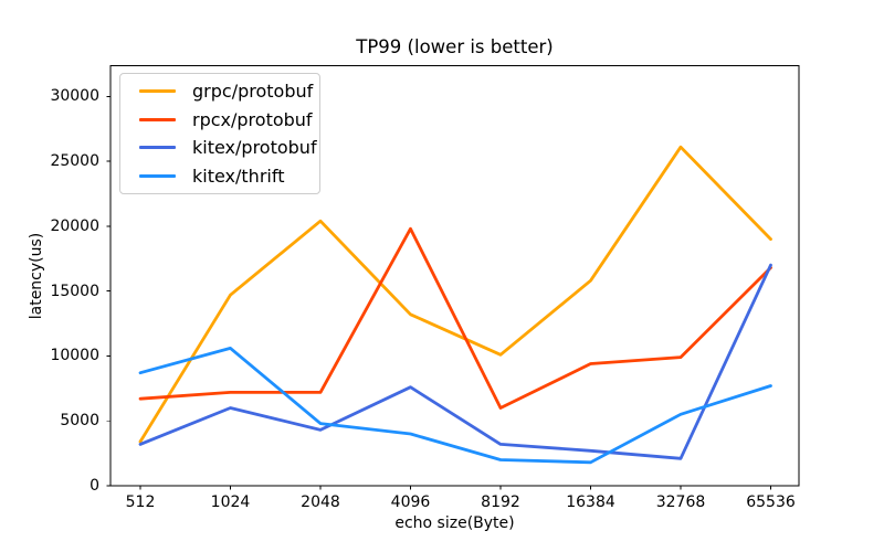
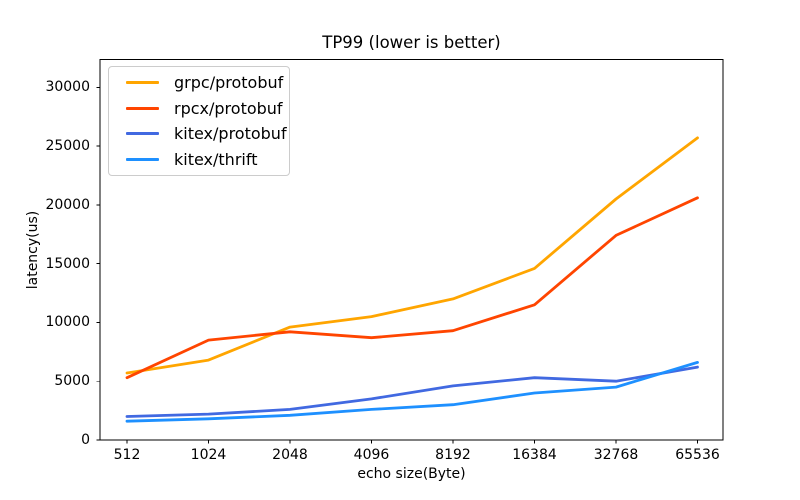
grpc/protobuf/512: 3400 -> 5700
rpcx/protobuf/512: 6700 -> 5300
kitex/protobuf/512: 3200 -> 2000
kitex/thrift/512: 8700 -> 1600
grpc/protobuf/1024: 14700 -> 6800
rpcx/protobuf/1024: 7200 -> 8500
kitex/protobuf/1024: 6000 -> 2200
kitex/thrift/1024: 10600 -> 1800
grpc/protobuf/2048: 20400 -> 9600
rpcx/protobuf/2048: 7200 -> 9200
kitex/protobuf/2048: 4300 -> 2600
kitex/thrift/2048: 4800 -> 2100
grpc/protobuf/4096: 13200 -> 10500
rpcx/protobuf/4096: 19800 -> 8700
kitex/protobuf/4096: 7600 -> 3500
kitex/thrift/4096: 4000 -> 2600
grpc/protobuf/8192: 10100 -> 12000
rpcx/protobuf/8192: 6000 -> 9300
kitex/protobuf/8192: 3200 -> 4600
kitex/thrift/8192: 2000 -> 3000
grpc/protobuf/16384: 15800 -> 14600
rpcx/protobuf/16384: 9400 -> 11500
kitex/protobuf/16384: 2700 -> 5300
kitex/thrift/16384: 1800 -> 4000
grpc/protobuf/32768: 26100 -> 20500
rpcx/protobuf/32768: 9900 -> 17400
kitex/protobuf/32768: 2100 -> 5000
kitex/thrift/32768: 5500 -> 4500
grpc/protobuf/65536: 19000 -> 25700
rpcx/protobuf/65536: 16800 -> 20600
kitex/protobuf/65536: 17000 -> 6200
kitex/thrift/65536: 7700 -> 6600
